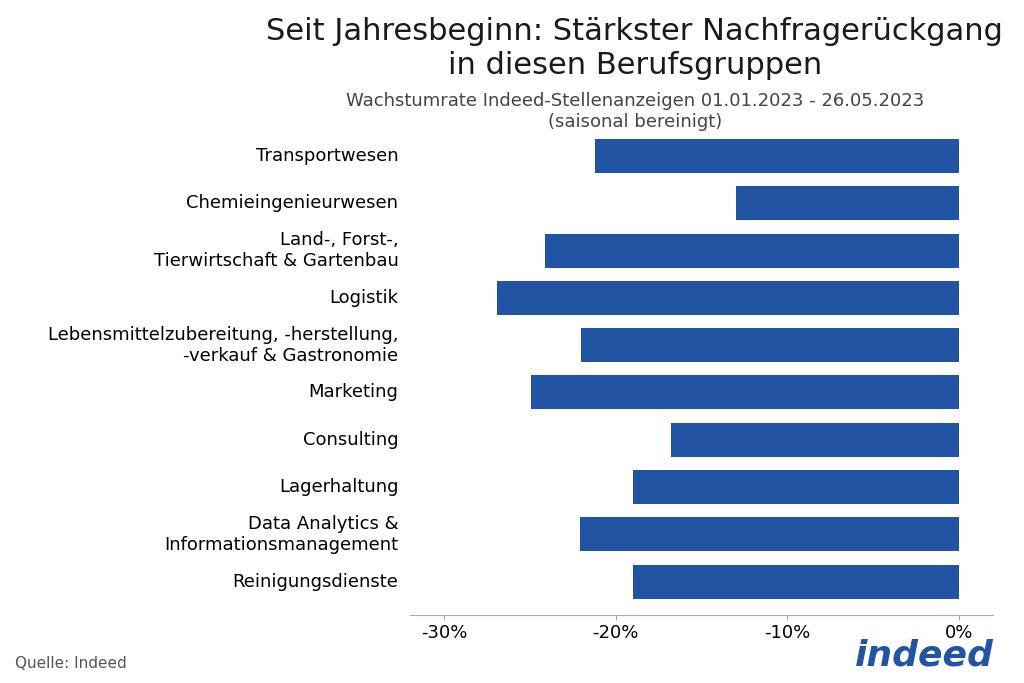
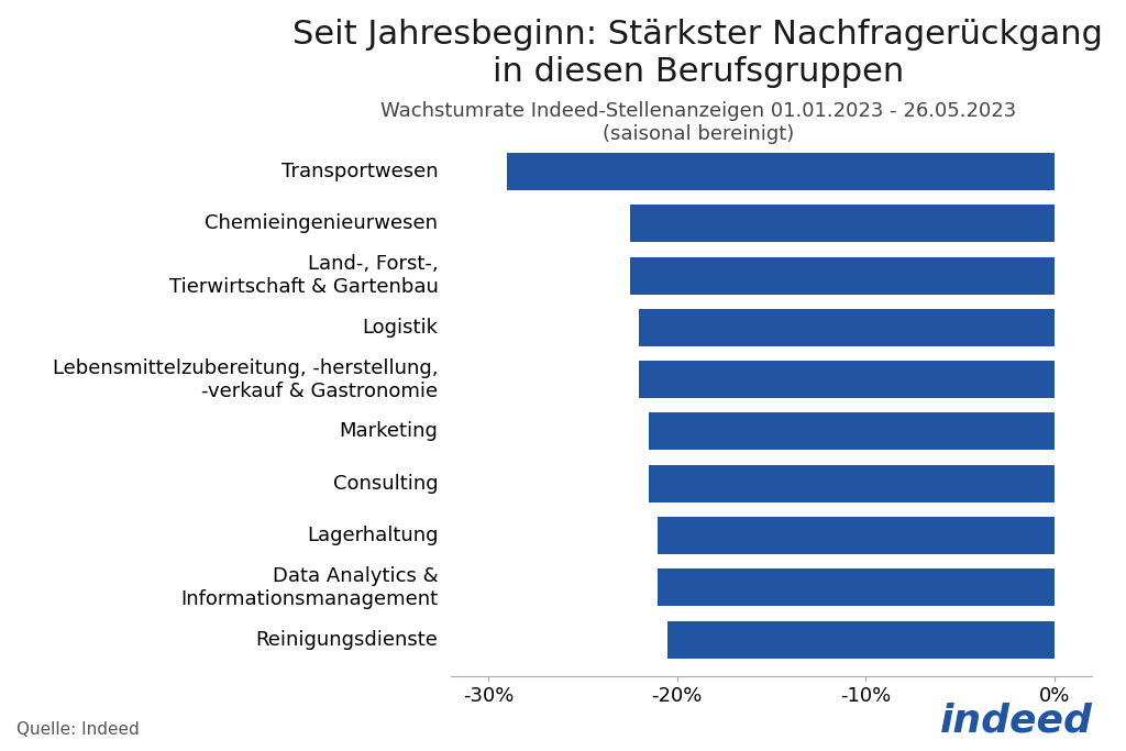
Transportwesen: -21.2% -> -29.0%
Chemieingenieurwesen: -13.0% -> -22.5%
Land-, Forst-, Tierwirtschaft & Gartenbau: -24.1% -> -22.5%
Logistik: -26.9% -> -22.0%
Marketing: -24.9% -> -21.5%
Consulting: -16.8% -> -21.5%
Lagerhaltung: -19.0% -> -21.0%
Data Analytics & Informationsmanagement: -22.1% -> -21.0%
Reinigungsdienste: -19.0% -> -20.5%
